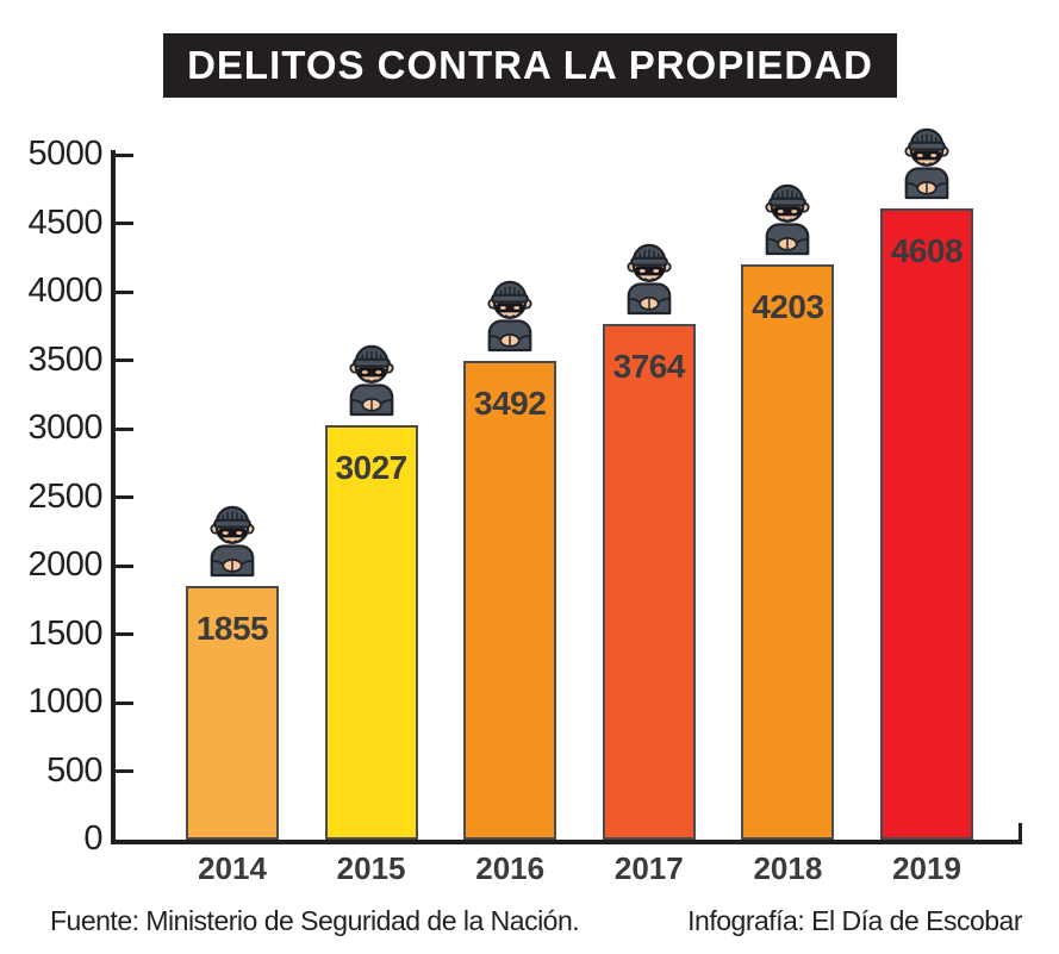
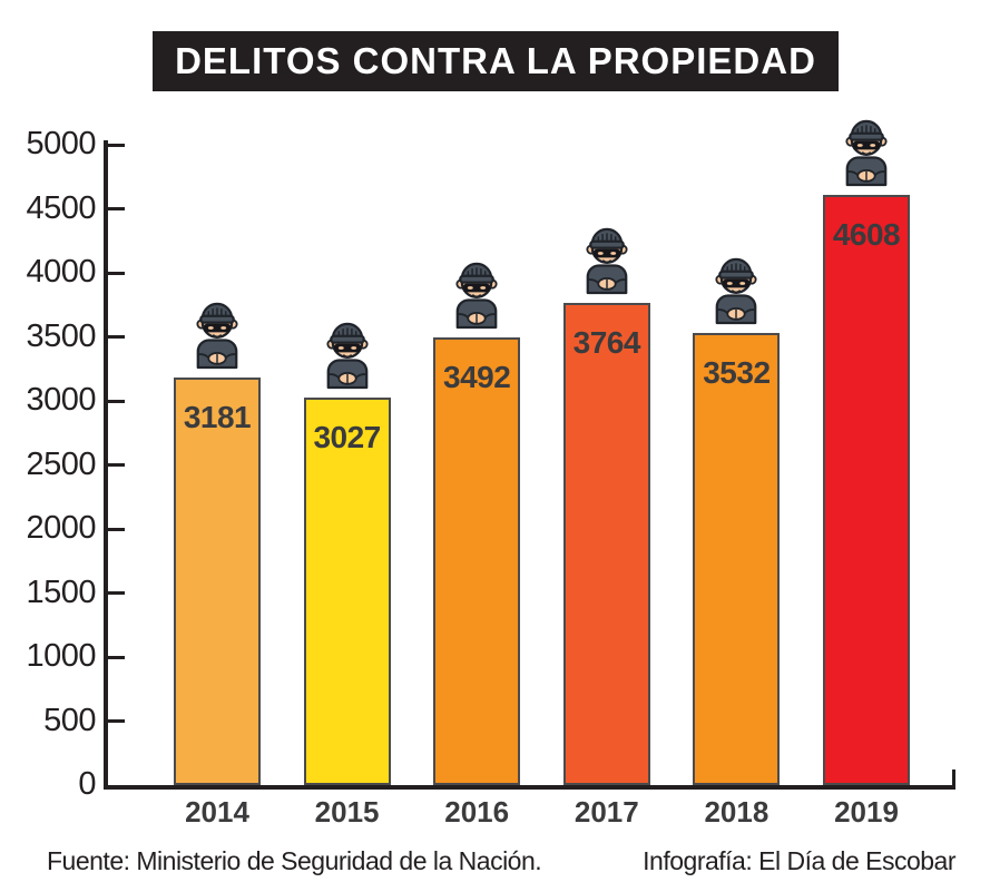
2014: 1855 -> 3181
2018: 4203 -> 3532
